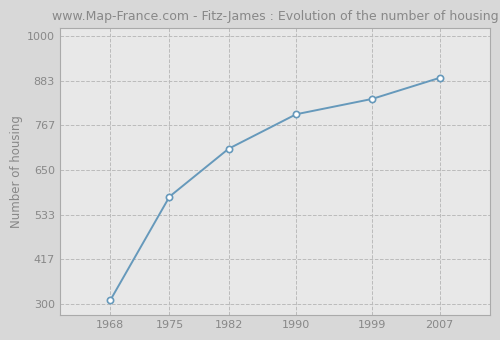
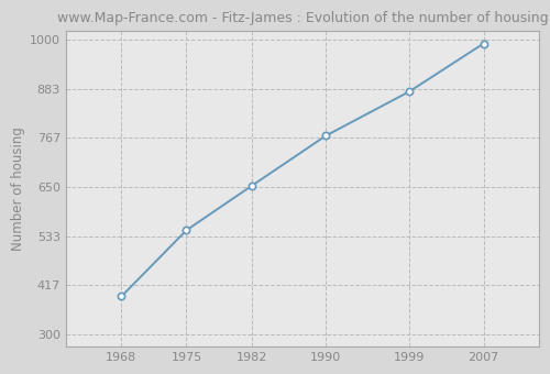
1968: 310 -> 390
1975: 580 -> 547
1982: 705 -> 652
1990: 795 -> 771
1999: 835 -> 876
2007: 890 -> 990
